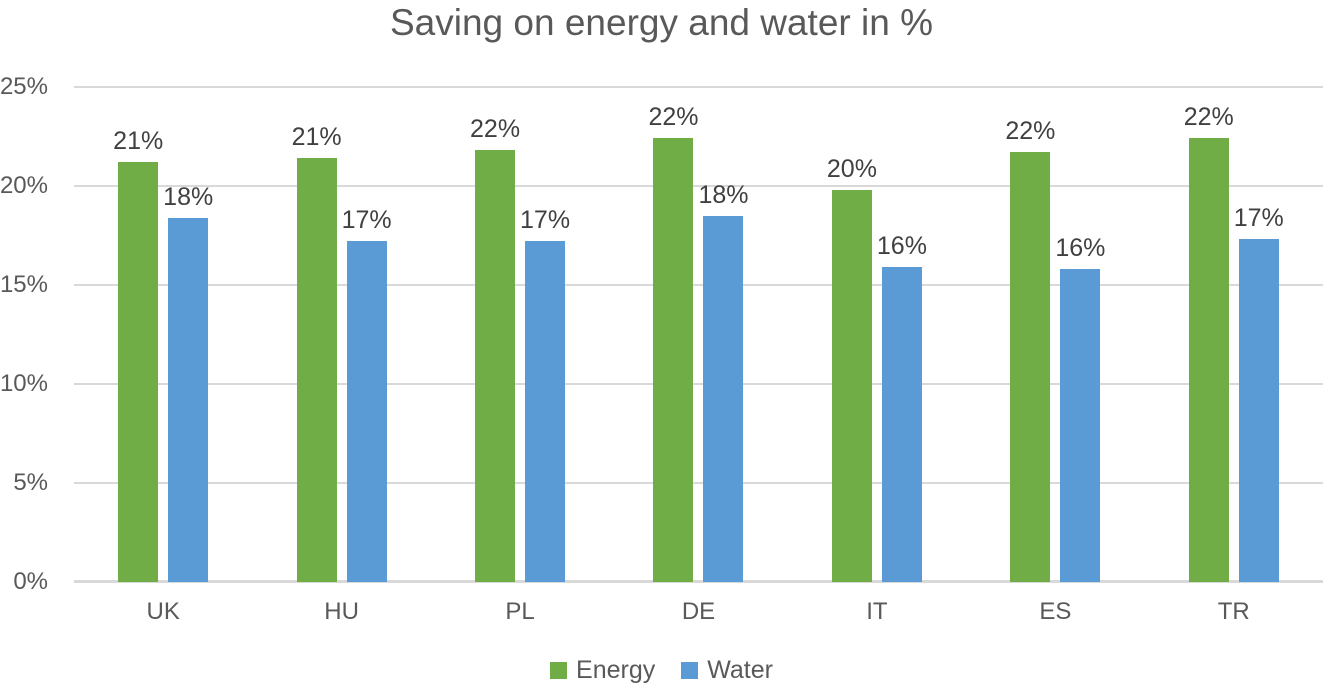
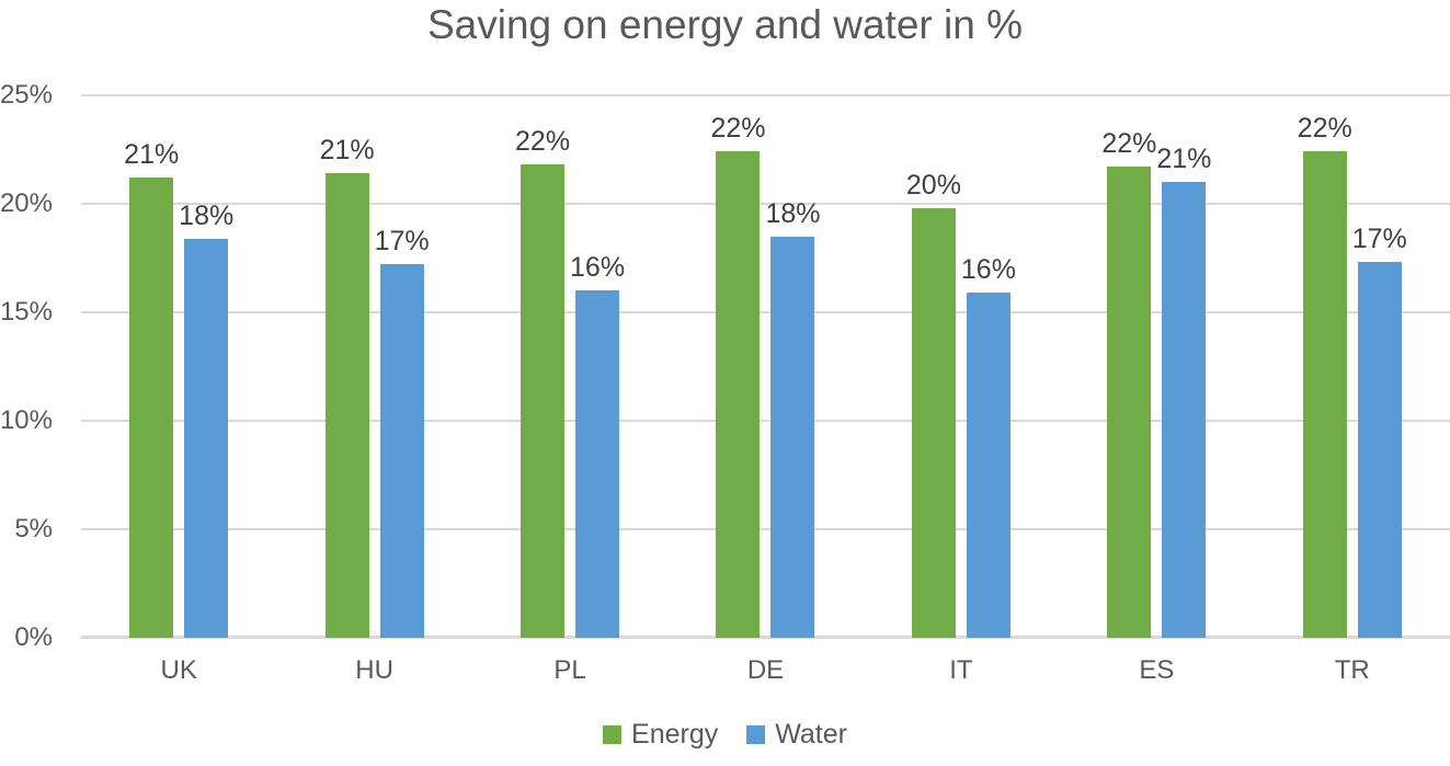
Water/PL: 17% -> 16%
Water/ES: 16% -> 21%
